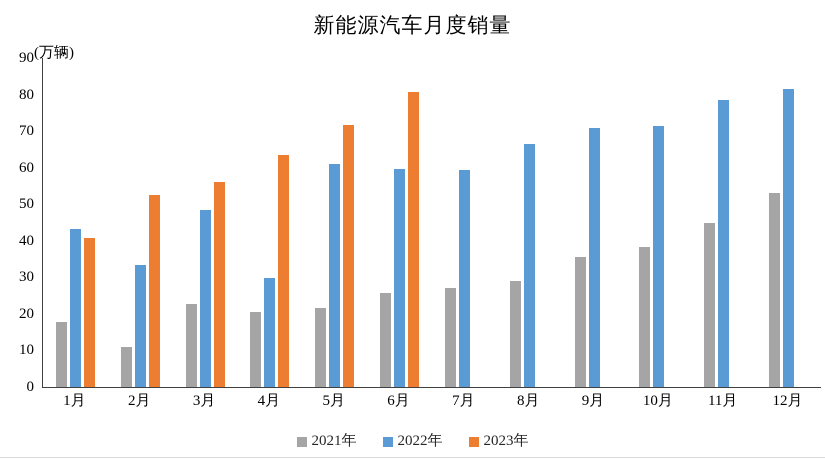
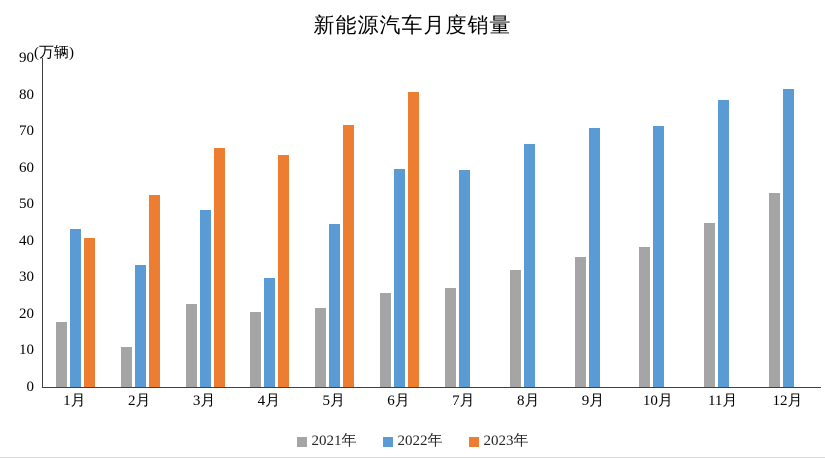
2023年/3月: 56 -> 65
2022年/5月: 61 -> 45
2021年/8月: 29 -> 32
